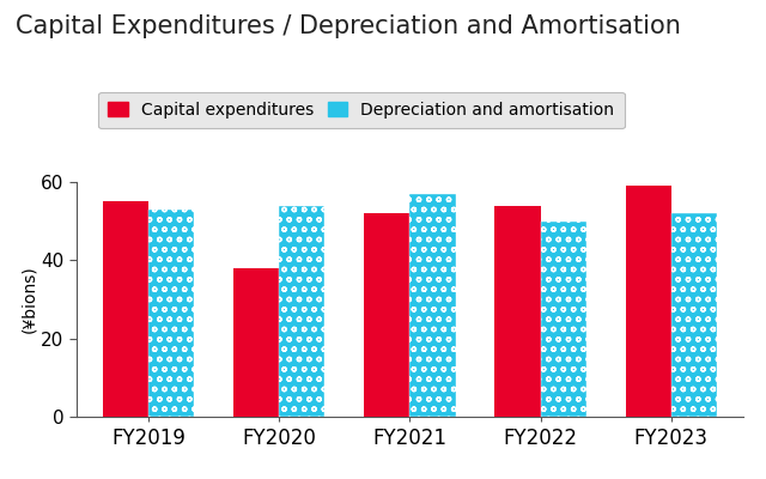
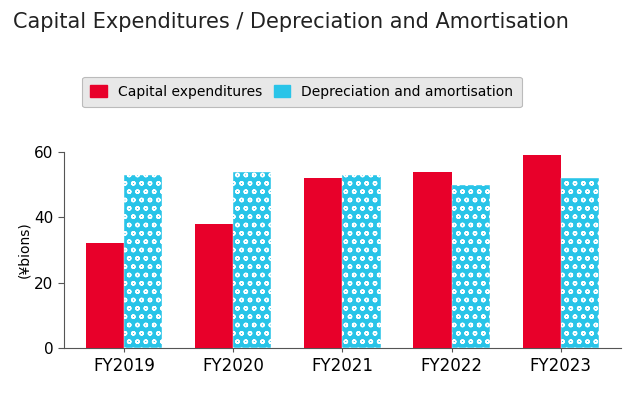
Capital expenditures/FY2019: 55 -> 32
Depreciation and amortisation/FY2021: 57 -> 53
